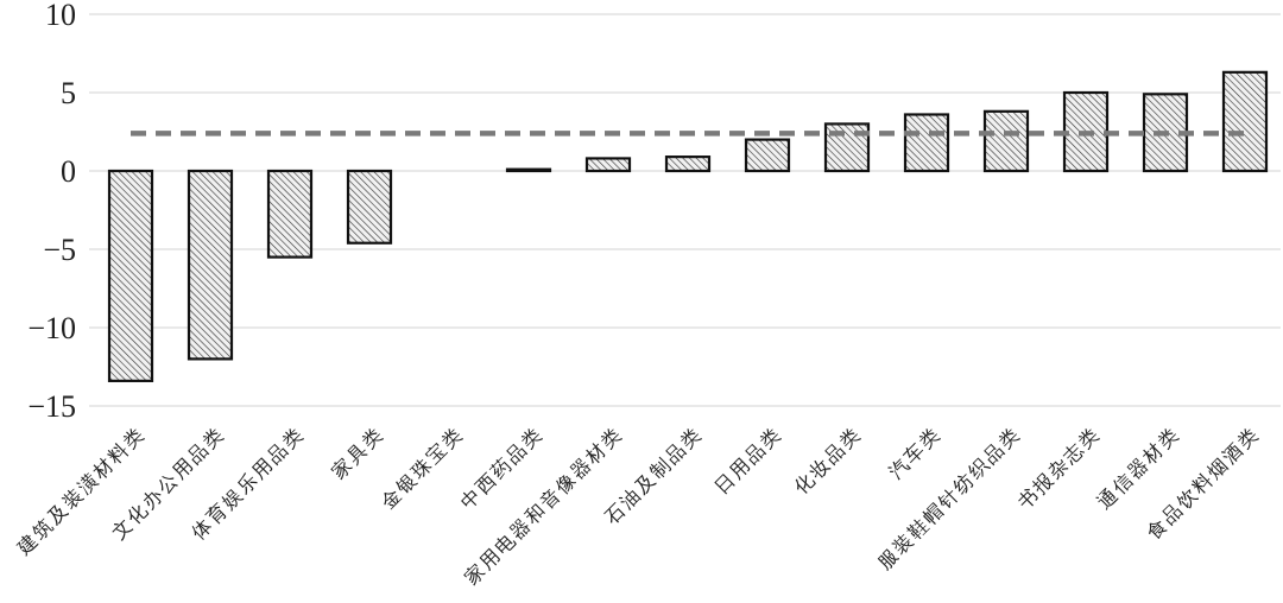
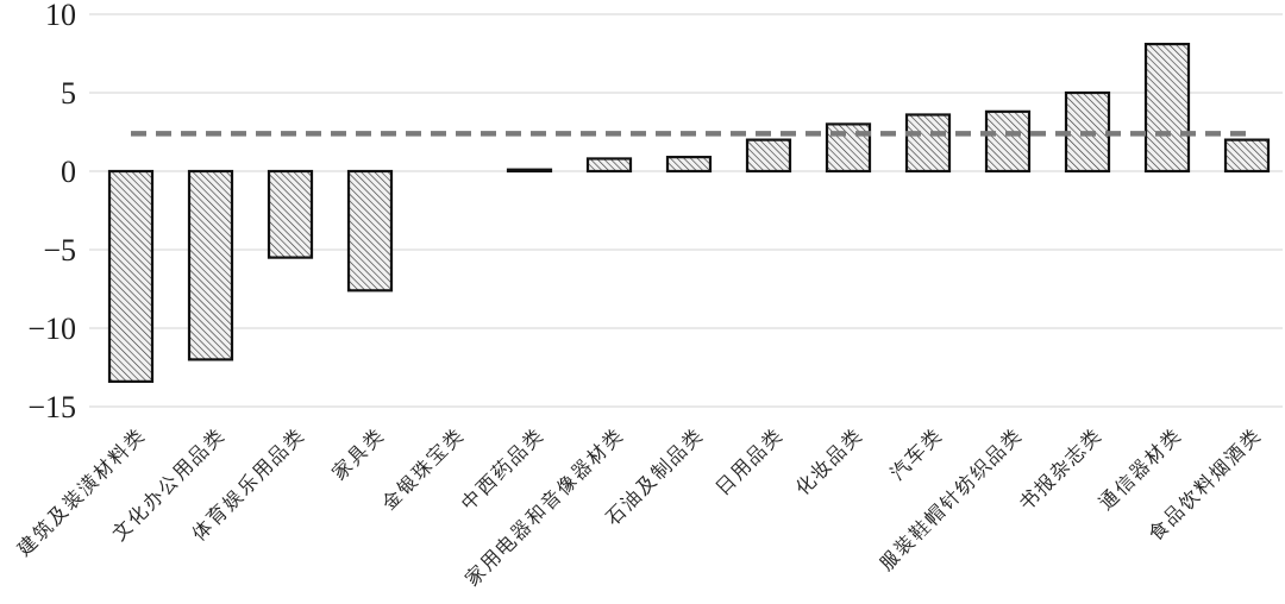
家具类: -4.6 -> -7.6
通信器材类: 4.9 -> 8.1
食品饮料烟酒类: 6.3 -> 2.0
